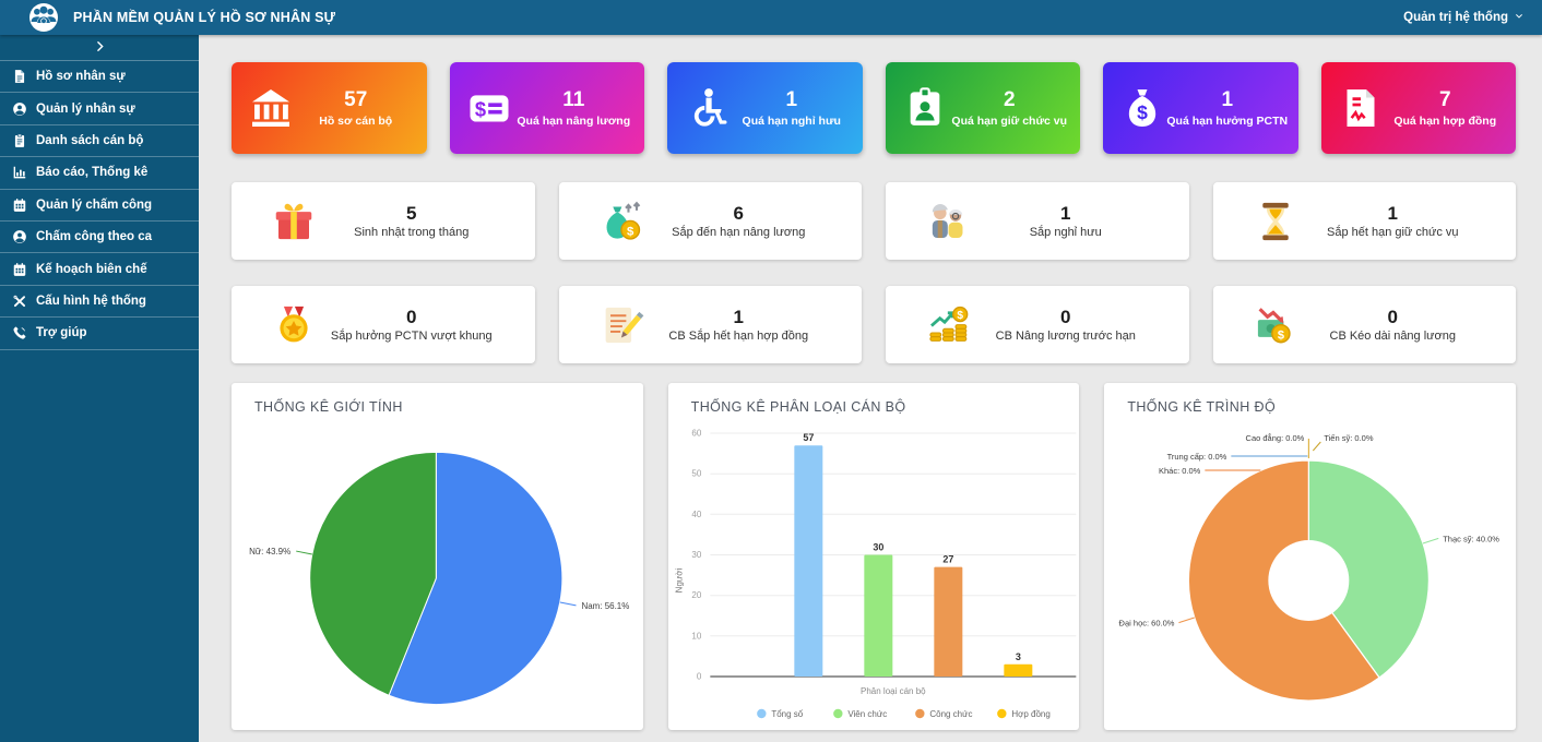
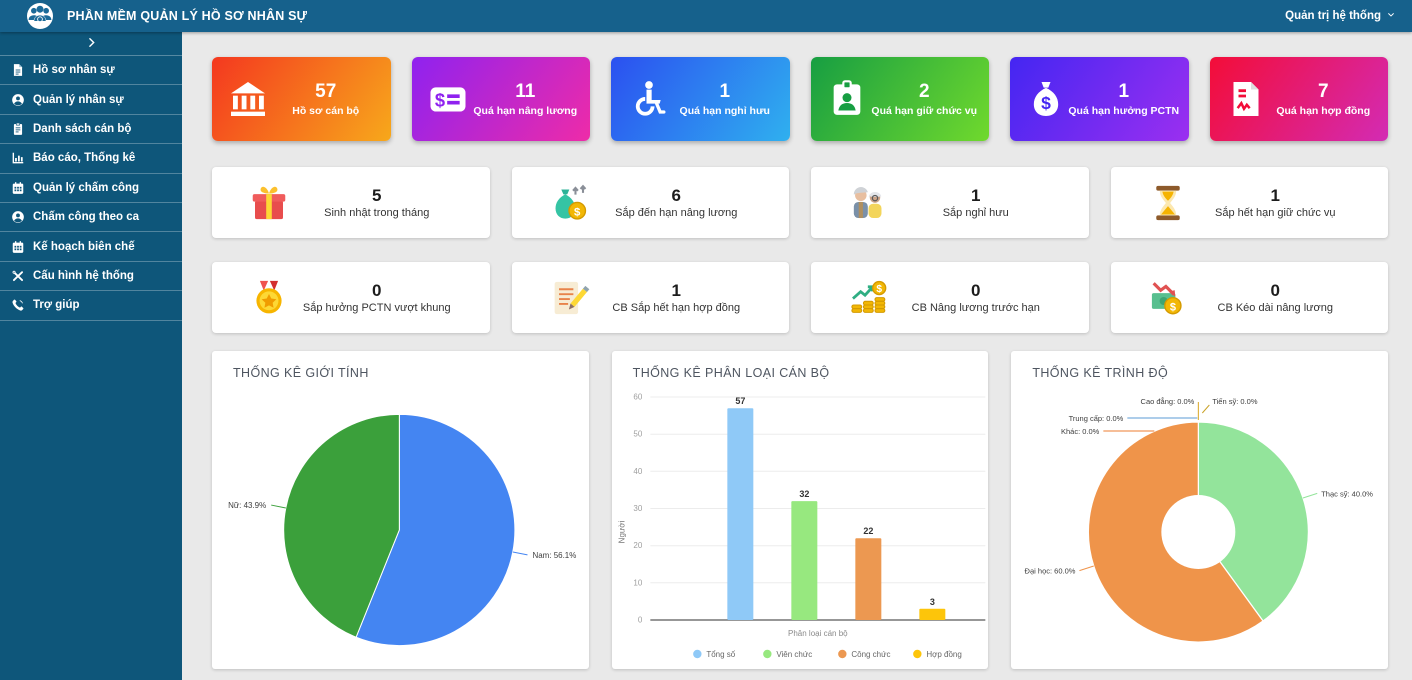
THỐNG KÊ PHÂN LOẠI CÁN BỘ/Viên chức: 30 -> 32
THỐNG KÊ PHÂN LOẠI CÁN BỘ/Công chức: 27 -> 22
